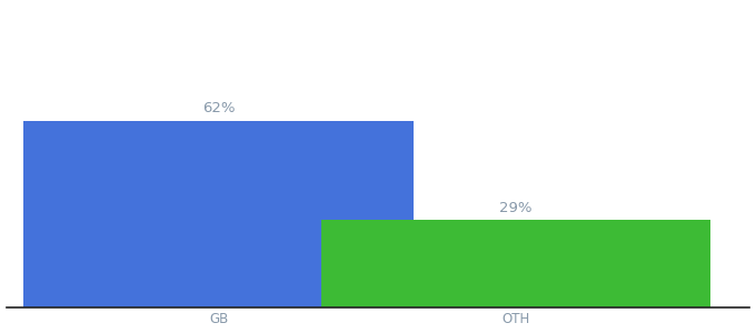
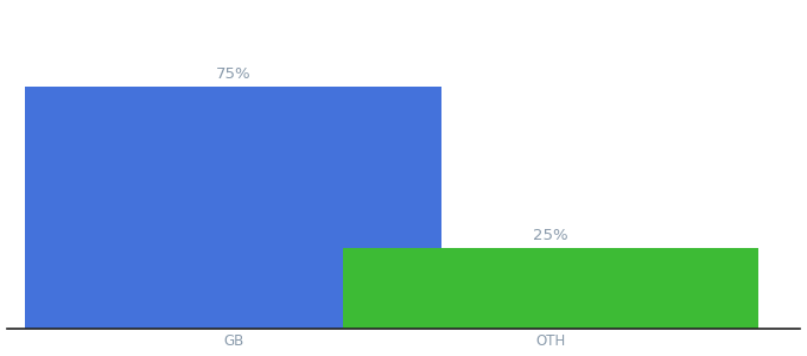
GB: 62% -> 75%
OTH: 29% -> 25%
